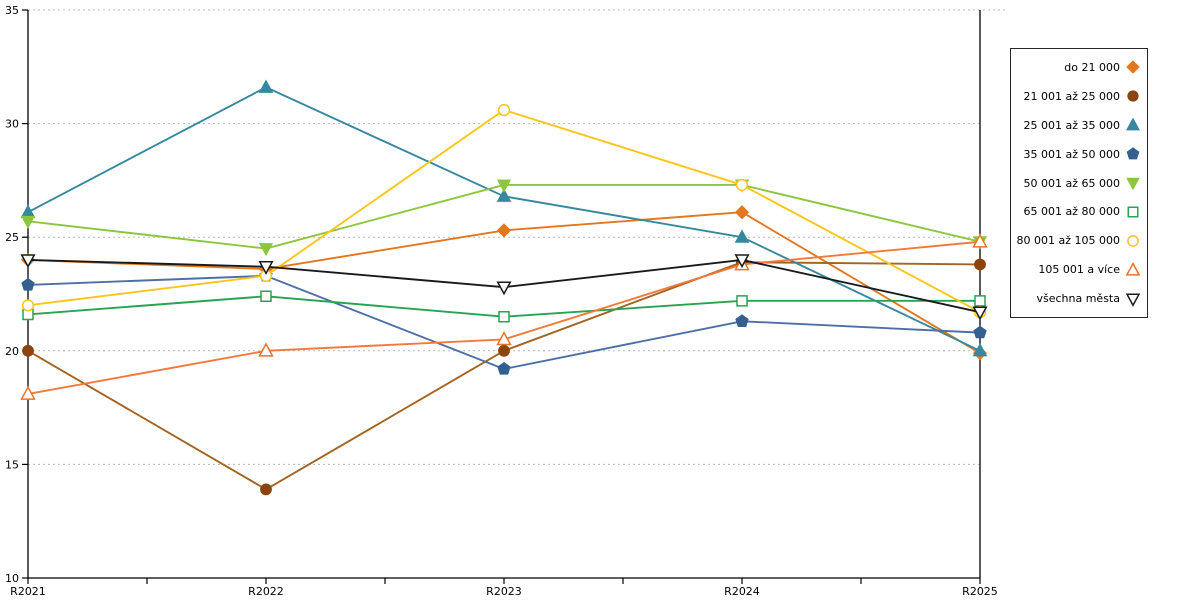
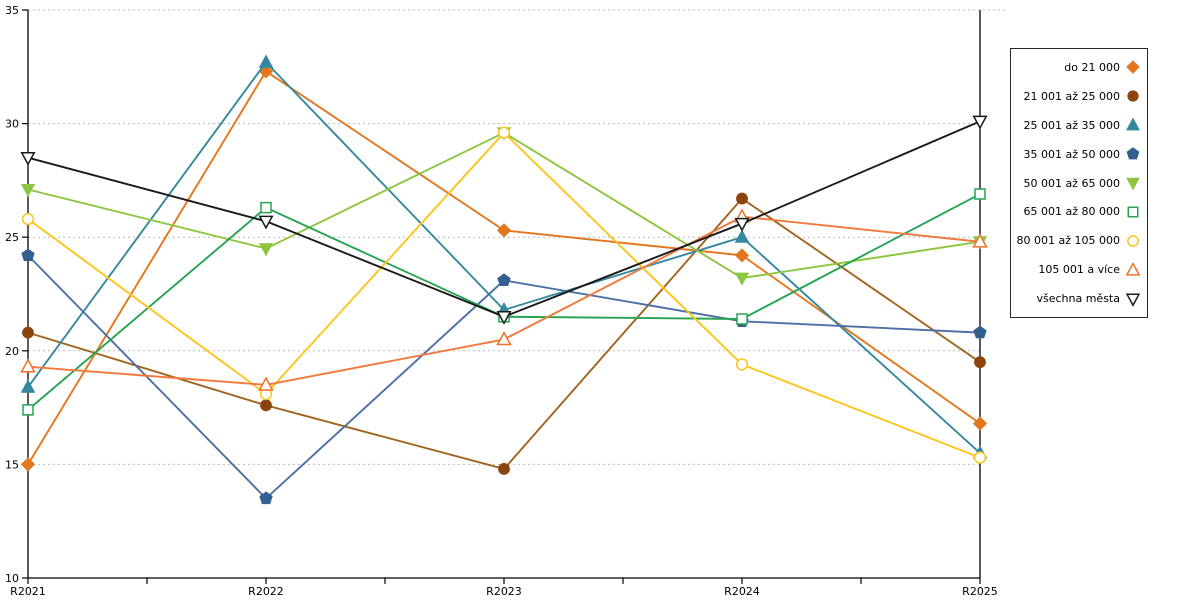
do 21 000/R2021: 24.0 -> 15.0
21 001 až 25 000/R2021: 20.0 -> 20.8
25 001 až 35 000/R2021: 26.1 -> 18.4
35 001 až 50 000/R2021: 22.9 -> 24.2
50 001 až 65 000/R2021: 25.7 -> 27.1
65 001 až 80 000/R2021: 21.6 -> 17.4
80 001 až 105 000/R2021: 22.0 -> 25.8
105 001 a více/R2021: 18.1 -> 19.3
všechna města/R2021: 24.0 -> 28.5
do 21 000/R2022: 23.6 -> 32.3
21 001 až 25 000/R2022: 13.9 -> 17.6
25 001 až 35 000/R2022: 31.6 -> 32.7
35 001 až 50 000/R2022: 23.3 -> 13.5
65 001 až 80 000/R2022: 22.4 -> 26.3
80 001 až 105 000/R2022: 23.3 -> 18.1
105 001 a více/R2022: 20.0 -> 18.5
všechna města/R2022: 23.7 -> 25.7
21 001 až 25 000/R2023: 20.0 -> 14.8
25 001 až 35 000/R2023: 26.8 -> 21.8
35 001 až 50 000/R2023: 19.2 -> 23.1
50 001 až 65 000/R2023: 27.3 -> 29.6
80 001 až 105 000/R2023: 30.6 -> 29.6
všechna města/R2023: 22.8 -> 21.5
do 21 000/R2024: 26.1 -> 24.2
21 001 až 25 000/R2024: 23.9 -> 26.7
50 001 až 65 000/R2024: 27.3 -> 23.2
65 001 až 80 000/R2024: 22.2 -> 21.4
80 001 až 105 000/R2024: 27.3 -> 19.4
105 001 a více/R2024: 23.8 -> 25.9
všechna města/R2024: 24.0 -> 25.6
do 21 000/R2025: 19.9 -> 16.8
21 001 až 25 000/R2025: 23.8 -> 19.5
25 001 až 35 000/R2025: 20.0 -> 15.5
65 001 až 80 000/R2025: 22.2 -> 26.9
80 001 až 105 000/R2025: 21.7 -> 15.3
všechna města/R2025: 21.7 -> 30.1
